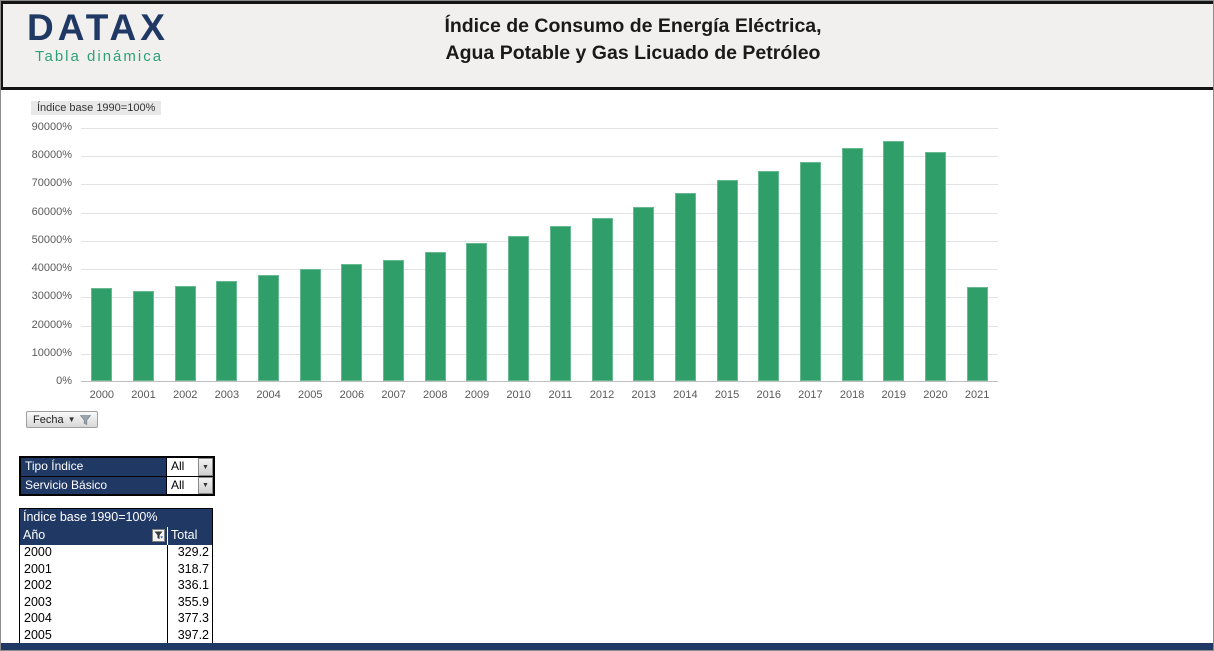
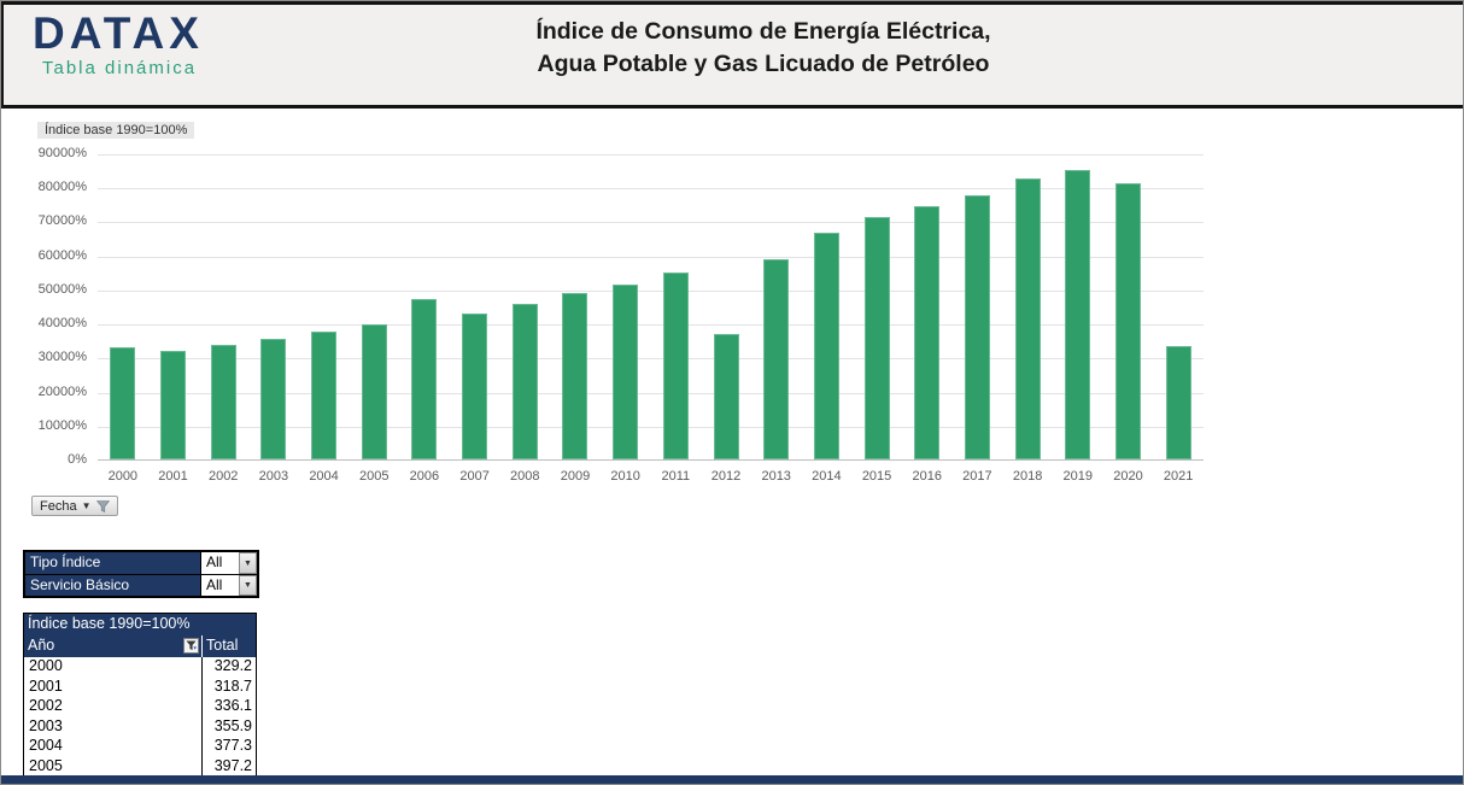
2006: 41000% -> 47000%
2012: 58000% -> 37000%
2013: 62000% -> 59000%
